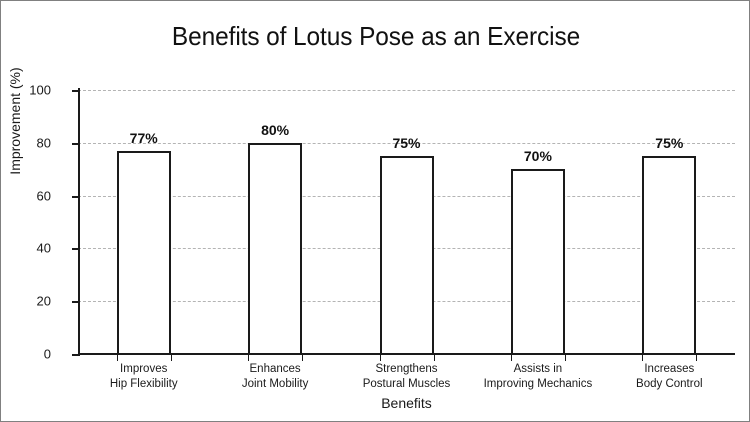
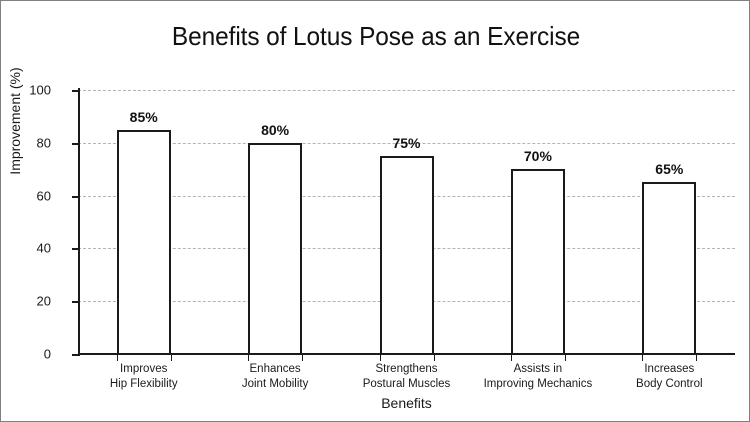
Improves Hip Flexibility: 77% -> 85%
Increases Body Control: 75% -> 65%
